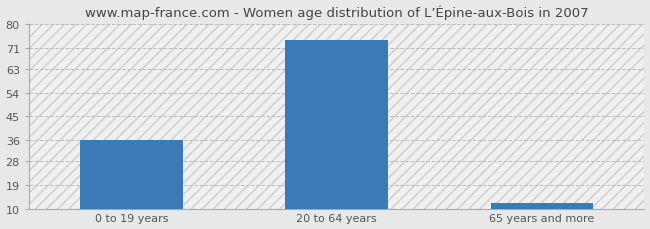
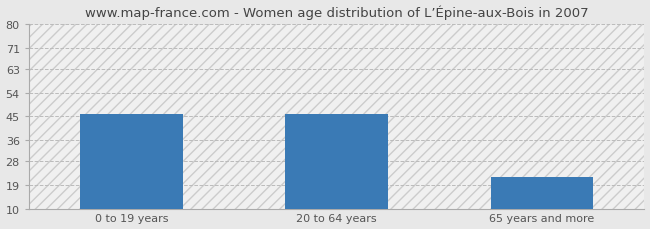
0 to 19 years: 36 -> 46
20 to 64 years: 74 -> 46
65 years and more: 12 -> 22
